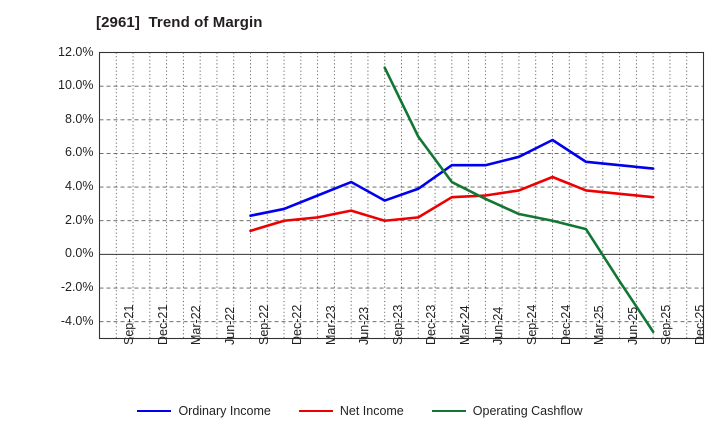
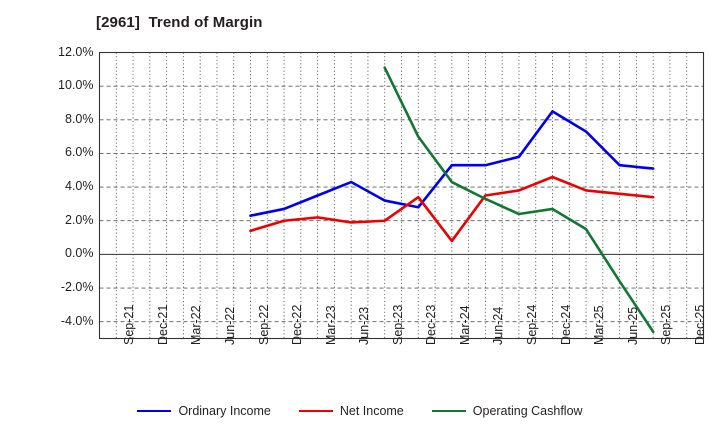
Net Income/Jun-23: 2.6% -> 1.9%
Ordinary Income/Dec-23: 3.9% -> 2.8%
Net Income/Dec-23: 2.2% -> 3.4%
Net Income/Mar-24: 3.4% -> 0.8%
Ordinary Income/Dec-24: 6.8% -> 8.5%
Operating Cashflow/Dec-24: 2.0% -> 2.7%
Ordinary Income/Mar-25: 5.5% -> 7.3%
